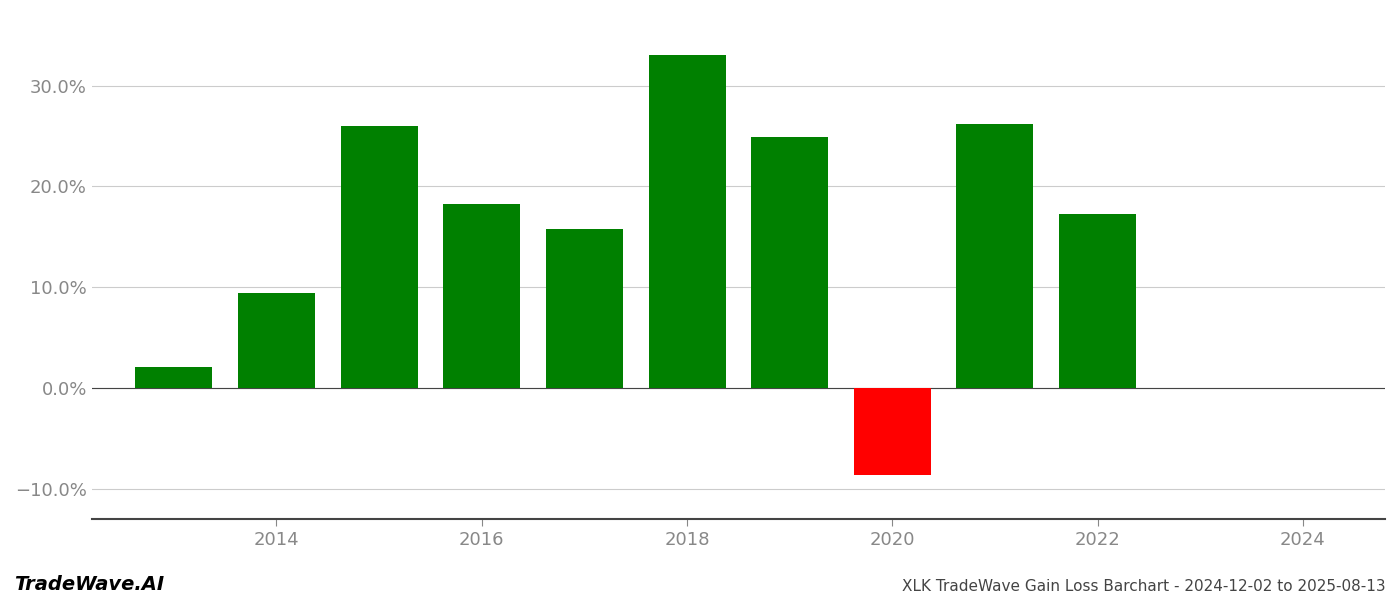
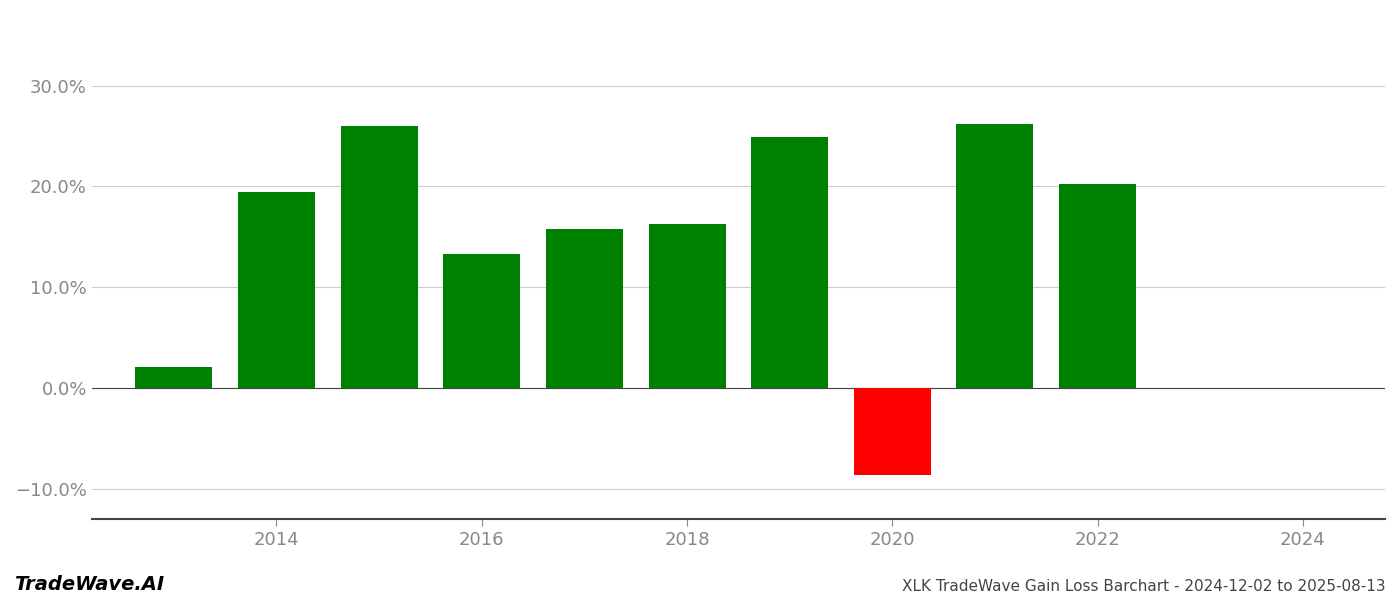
2014: 9.4% -> 19.4%
2016: 18.3% -> 13.3%
2018: 33.0% -> 16.3%
2022: 17.3% -> 20.2%
